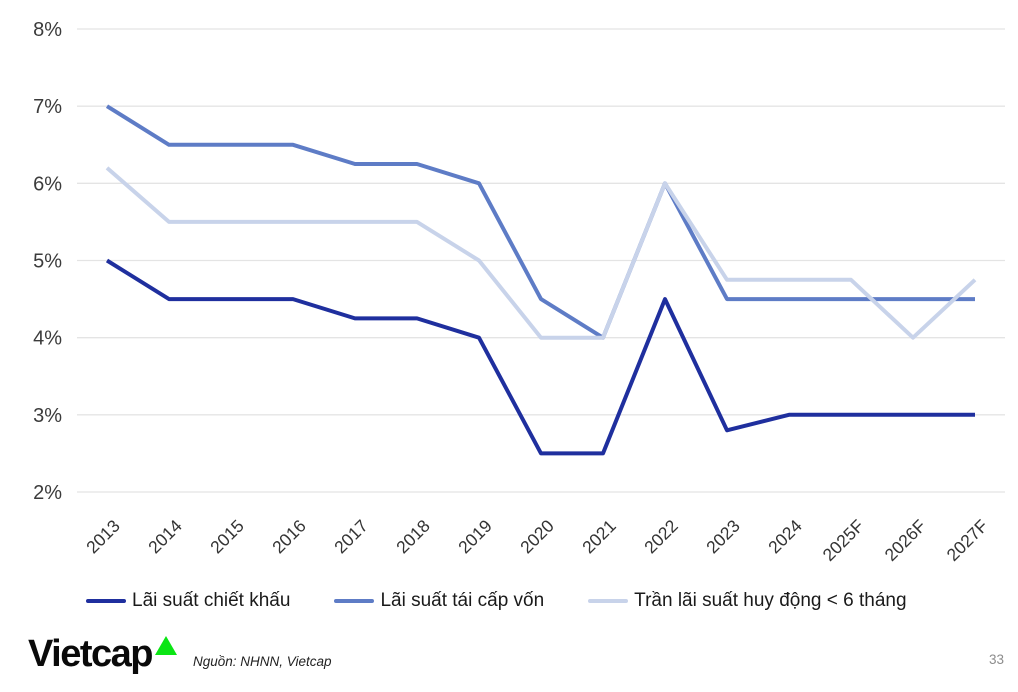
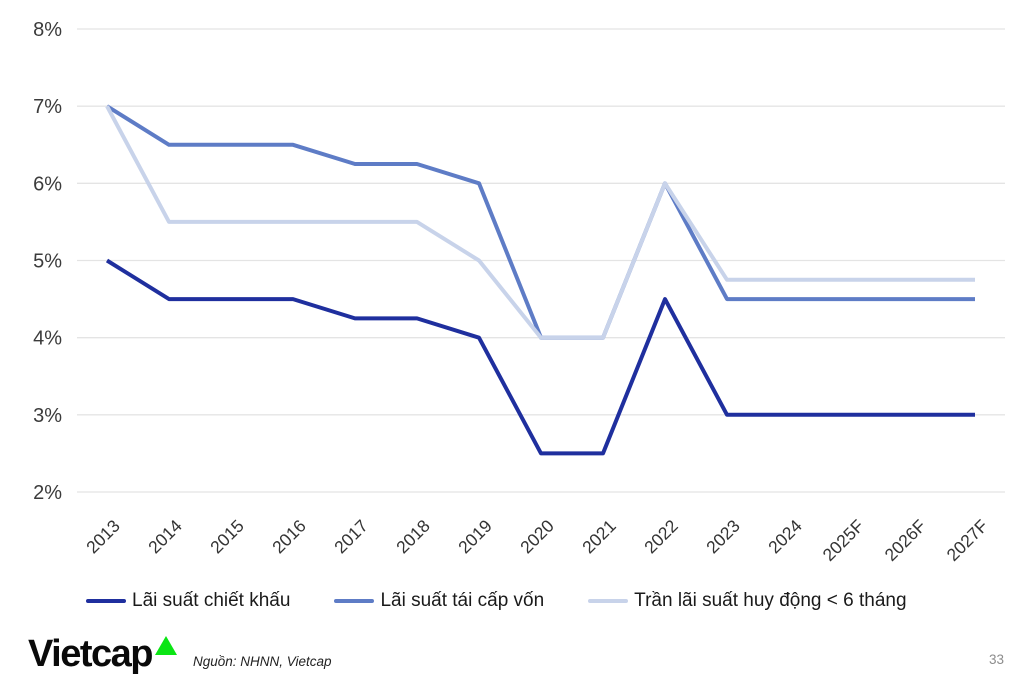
Trần lãi suất huy động < 6 tháng/2013: 6.2% -> 7.0%
Lãi suất tái cấp vốn/2020: 4.5% -> 4.0%
Lãi suất chiết khấu/2023: 2.8% -> 3.0%
Trần lãi suất huy động < 6 tháng/2026F: 4.0% -> 4.8%
